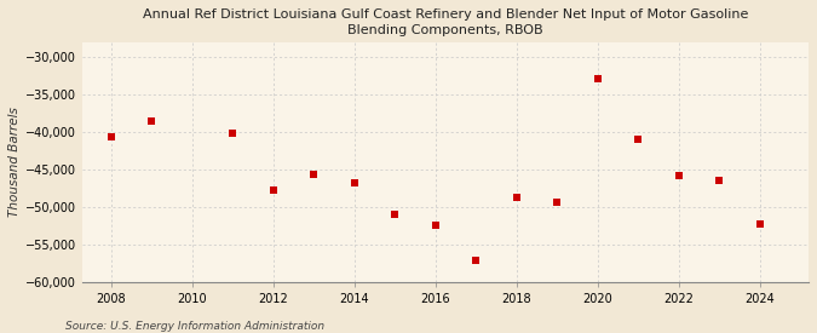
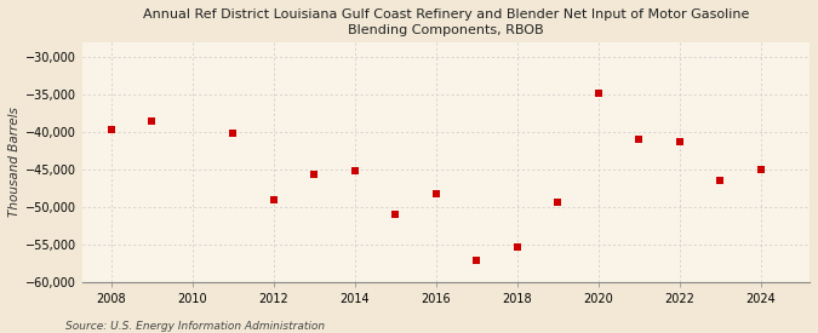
2008: -40,700 -> -39,600
2012: -47,800 -> -49,000
2014: -46,800 -> -45,200
2016: -52,500 -> -48,200
2018: -48,700 -> -55,400
2020: -32,800 -> -34,800
2022: -45,800 -> -41,200
2024: -52,300 -> -45,000
